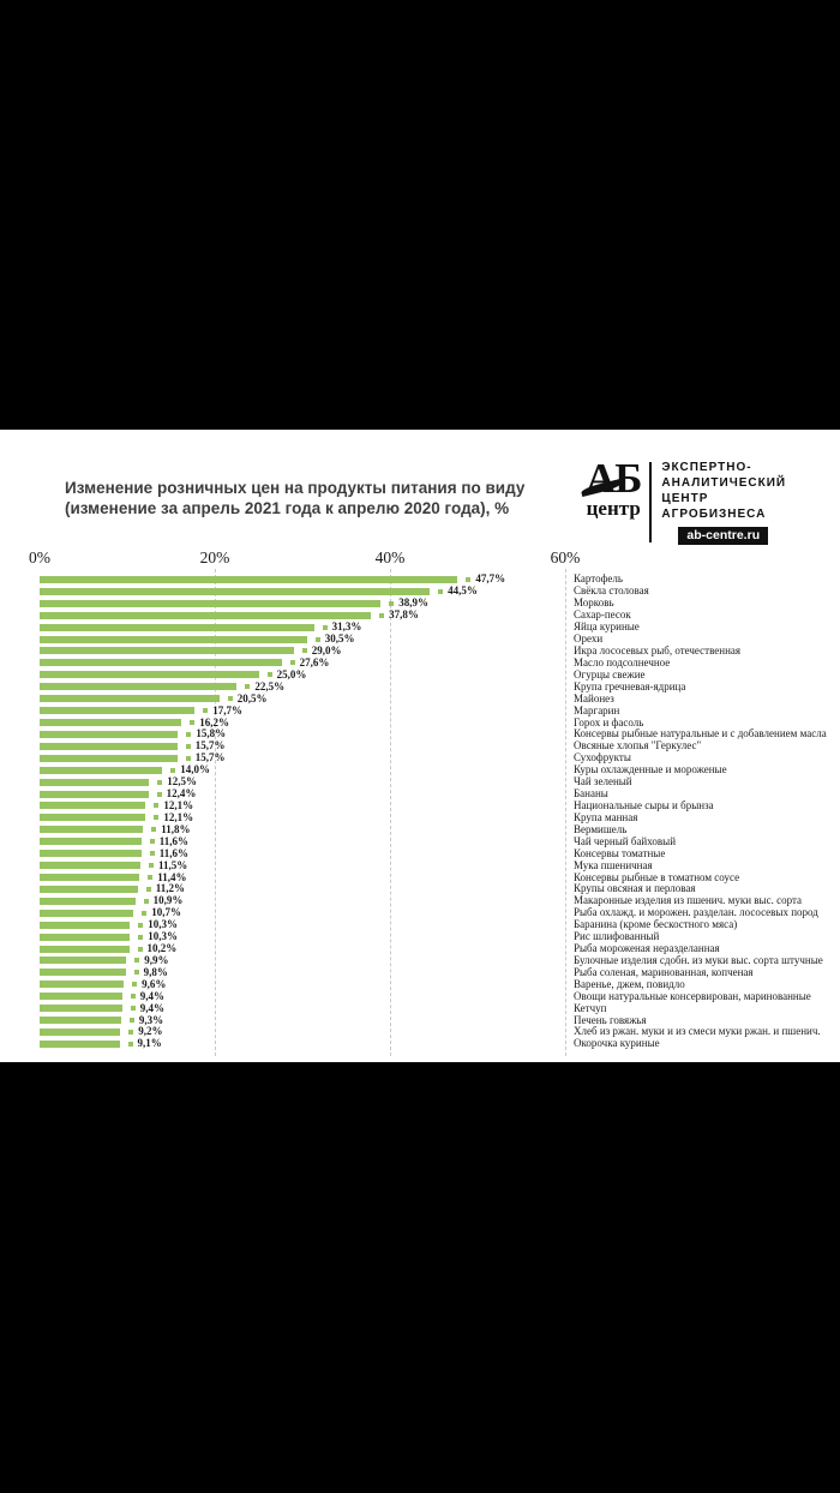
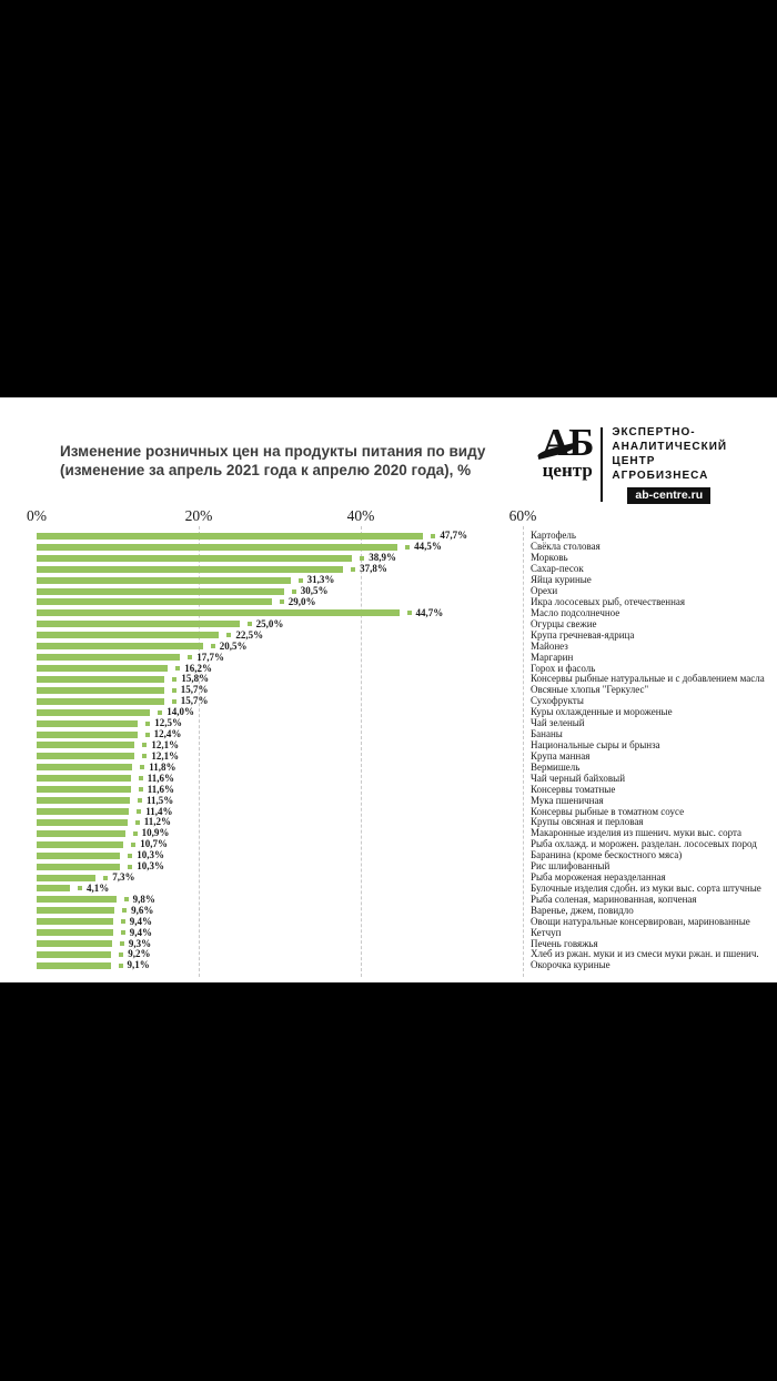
Масло подсолнечное: 27,6% -> 44,7%
Рыба мороженая неразделанная: 10,2% -> 7,3%
Булочные изделия сдобн. из муки выс. сорта штучные: 9,9% -> 4,1%
